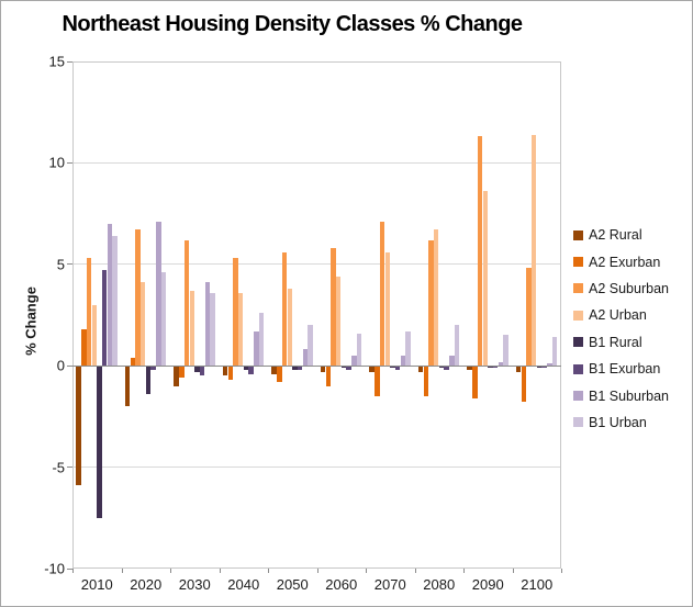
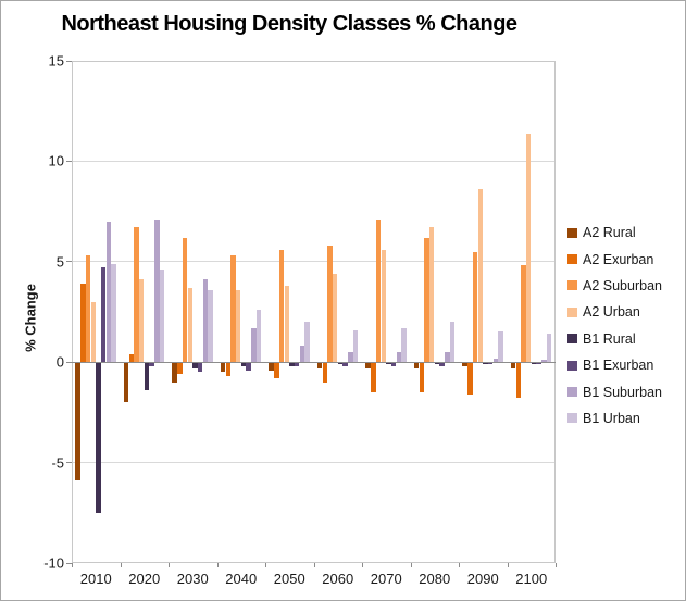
A2 Exurban/2010: 1.8 -> 3.9
B1 Urban/2010: 6.4 -> 4.9
A2 Suburban/2090: 11.3 -> 5.5
